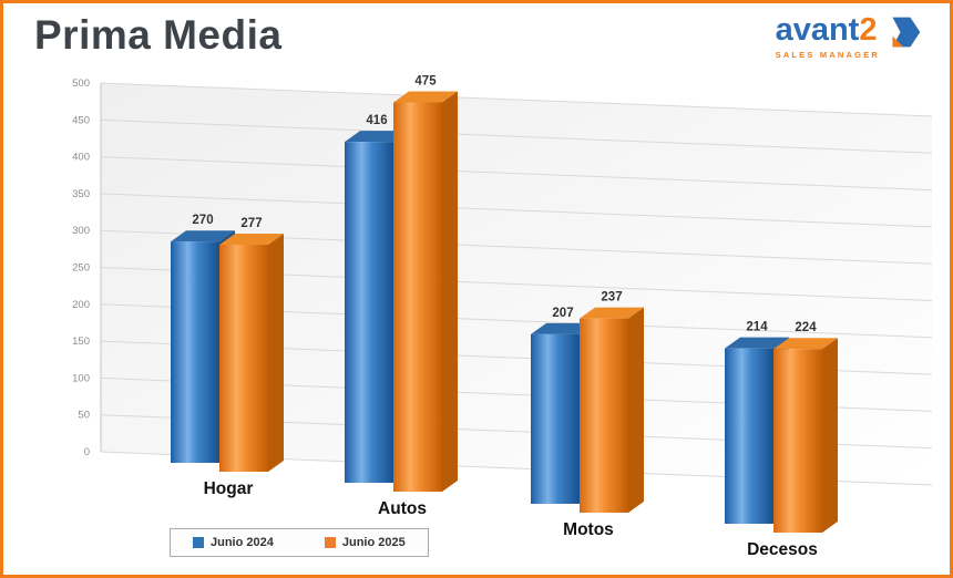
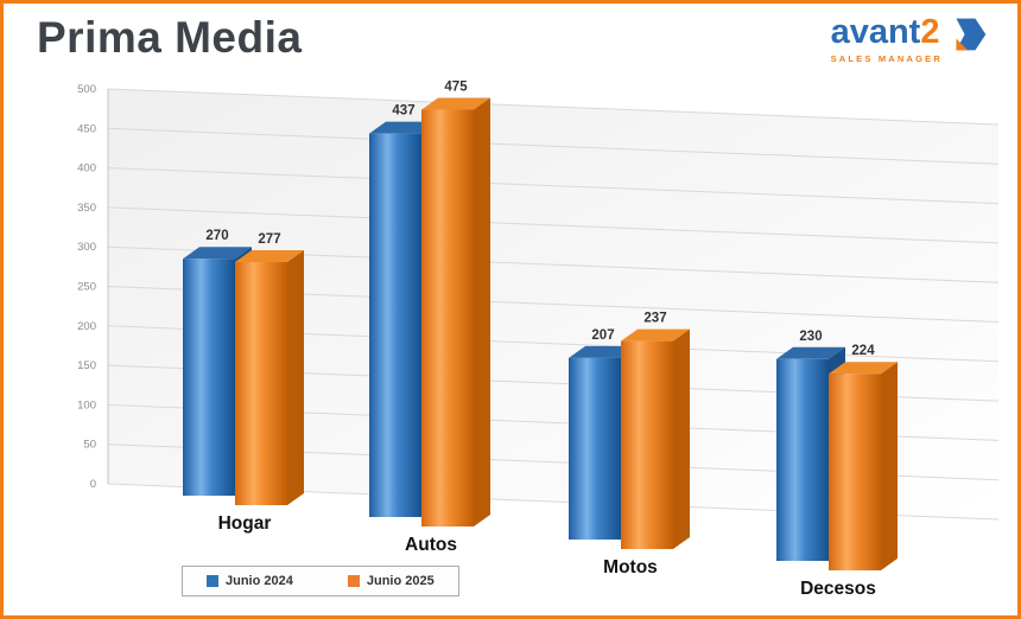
Junio 2024/Autos: 416 -> 437
Junio 2024/Decesos: 214 -> 230
